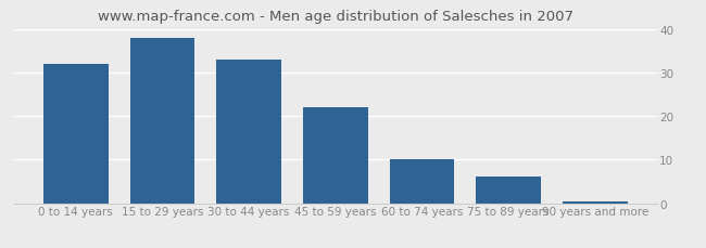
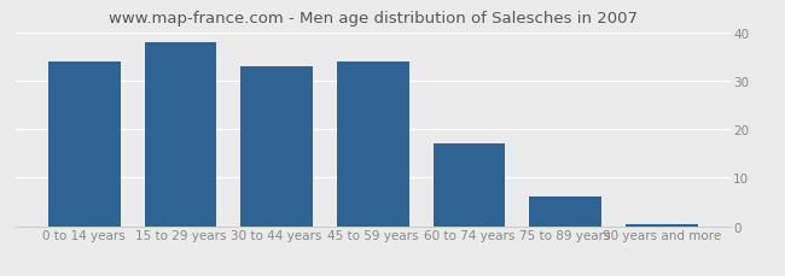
0 to 14 years: 32.0 -> 34.0
45 to 59 years: 22.0 -> 34.0
60 to 74 years: 10.0 -> 17.0
